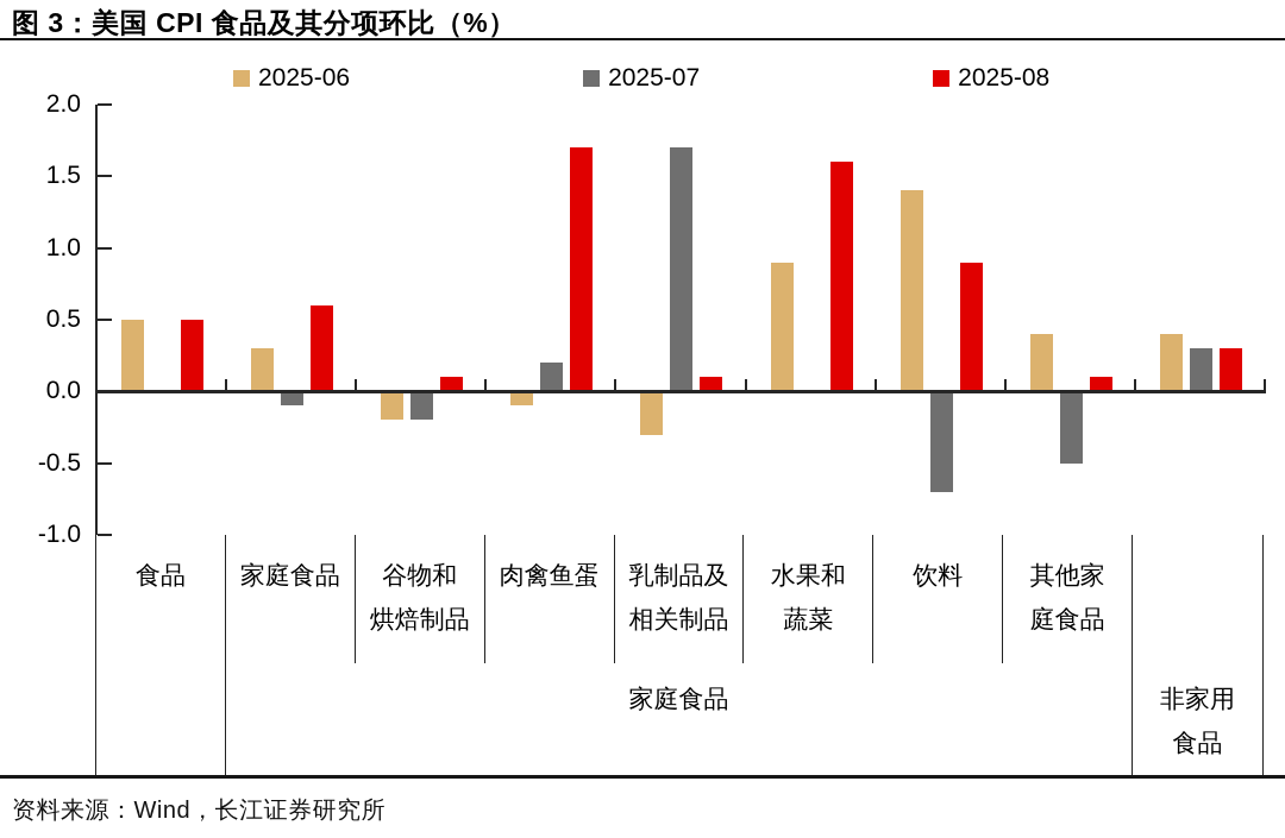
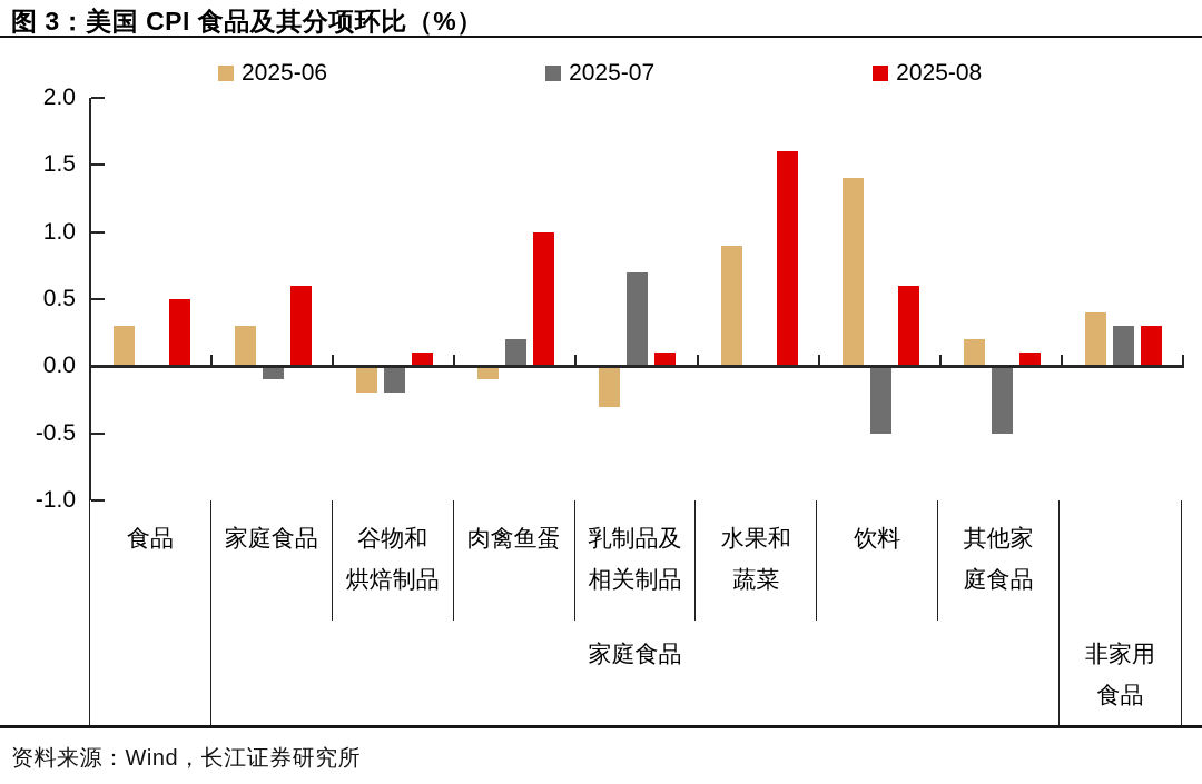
2025-06/食品: 0.5 -> 0.3
2025-08/肉禽鱼蛋: 1.7 -> 1.0
2025-07/乳制品及相关制品: 1.7 -> 0.7
2025-07/饮料: -0.7 -> -0.5
2025-08/饮料: 0.9 -> 0.6
2025-06/其他家庭食品: 0.4 -> 0.2
